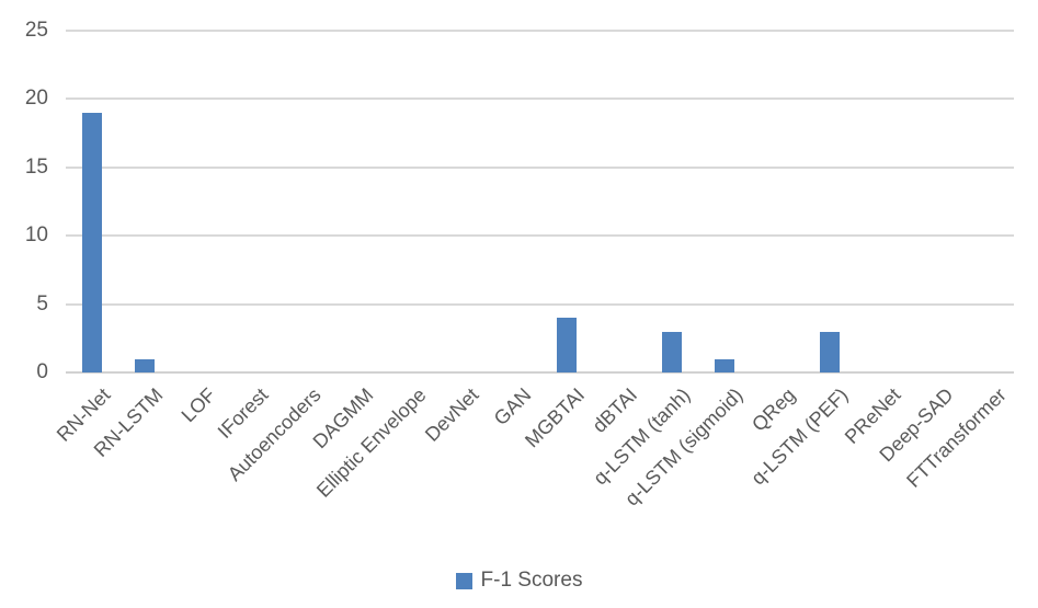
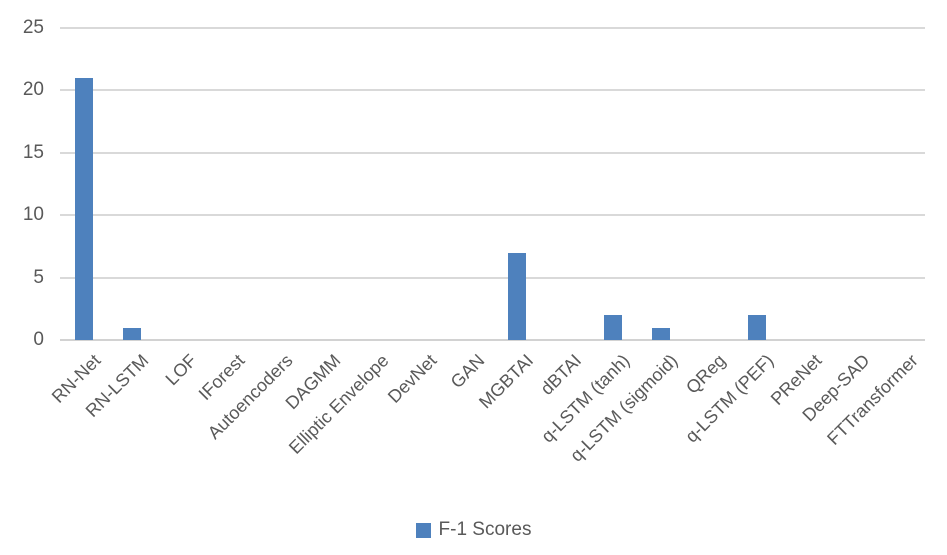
RN-Net: 19 -> 21
MGBTAI: 4 -> 7
q-LSTM (tanh): 3 -> 2
q-LSTM (PEF): 3 -> 2
